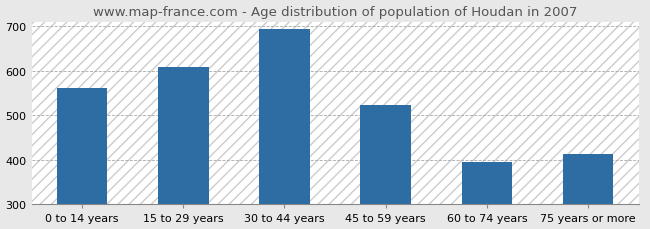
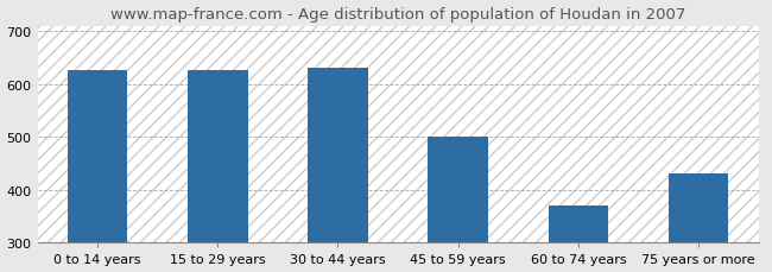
0 to 14 years: 560 -> 625
15 to 29 years: 608 -> 625
30 to 44 years: 693 -> 630
45 to 59 years: 523 -> 500
60 to 74 years: 395 -> 370
75 years or more: 413 -> 430
